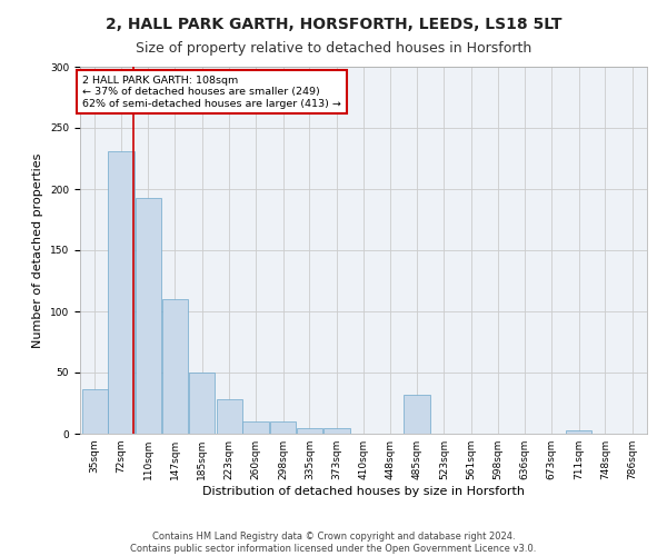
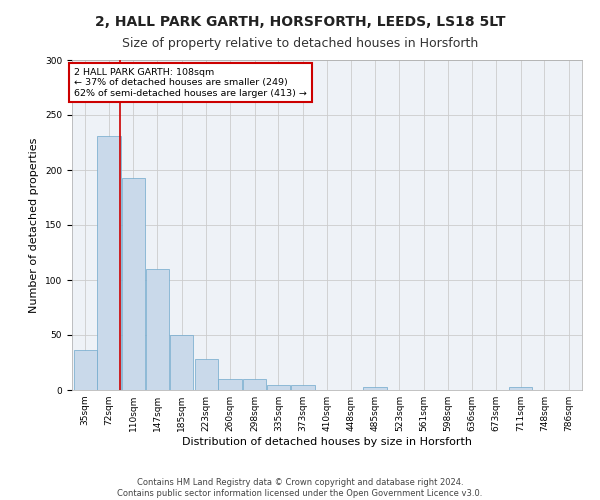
485sqm: 32 -> 3
